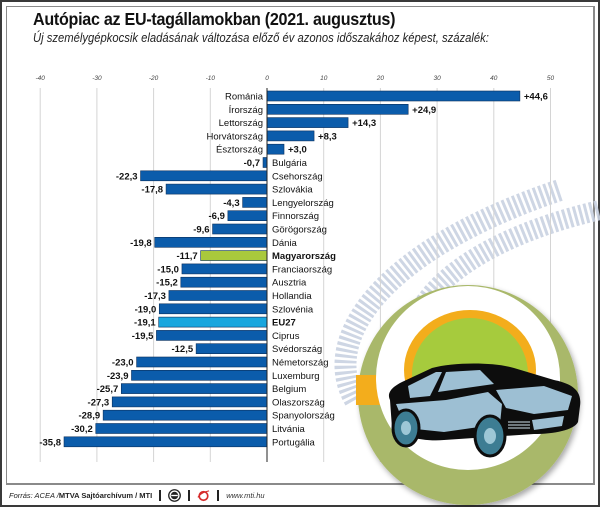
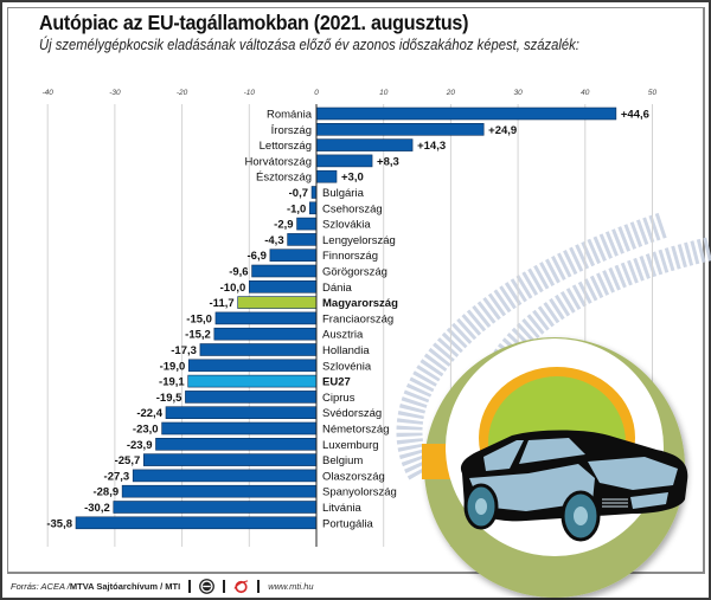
Csehország: -22,3 -> -1,0
Szlovákia: -17,8 -> -2,9
Dánia: -19,8 -> -10,0
Svédország: -12,5 -> -22,4
